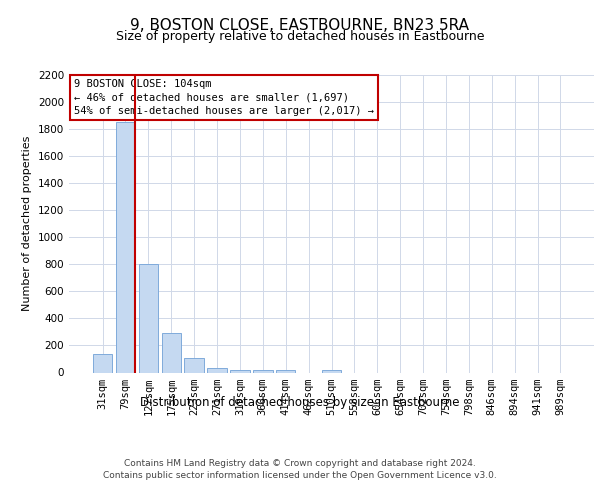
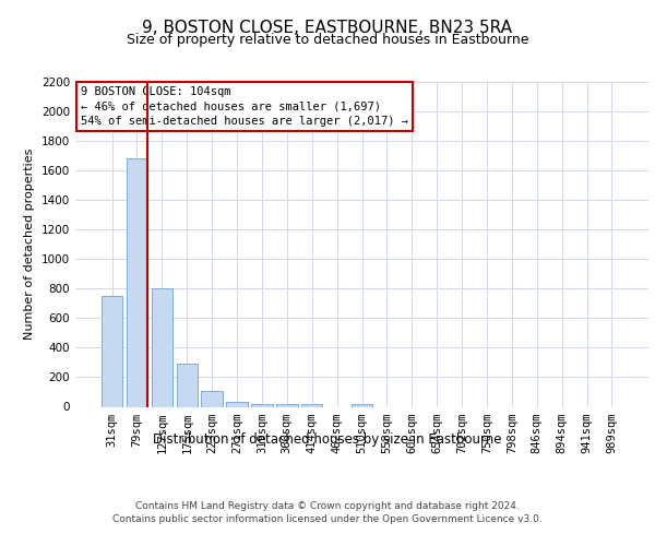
31sqm: 140 -> 750
79sqm: 1850 -> 1680
